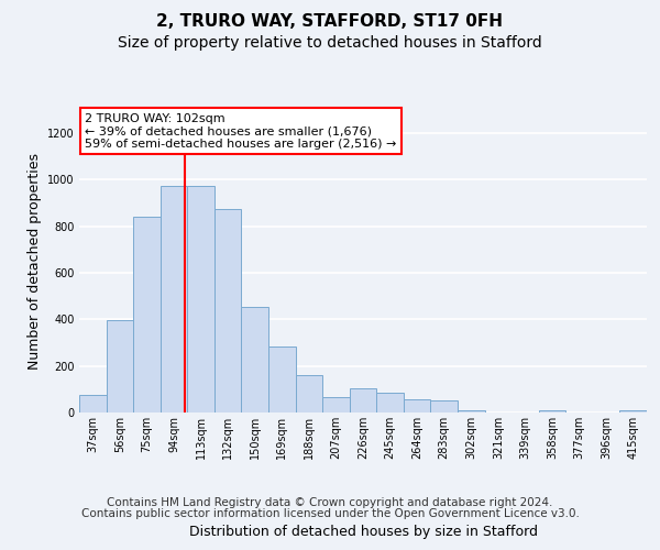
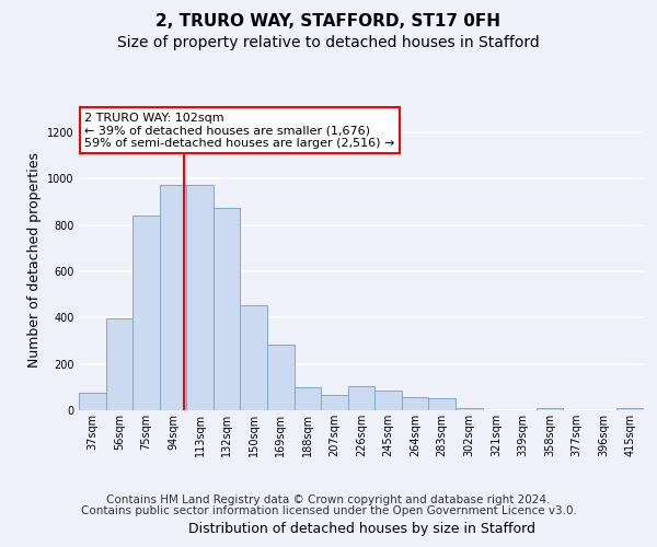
188sqm: 160 -> 100
